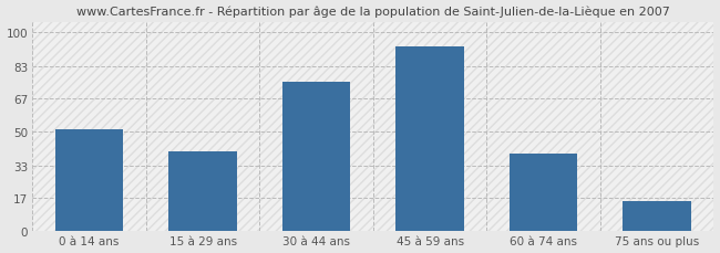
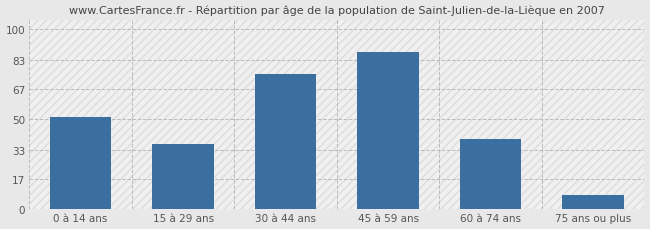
15 à 29 ans: 40 -> 36
45 à 59 ans: 93 -> 87
75 ans ou plus: 15 -> 8
